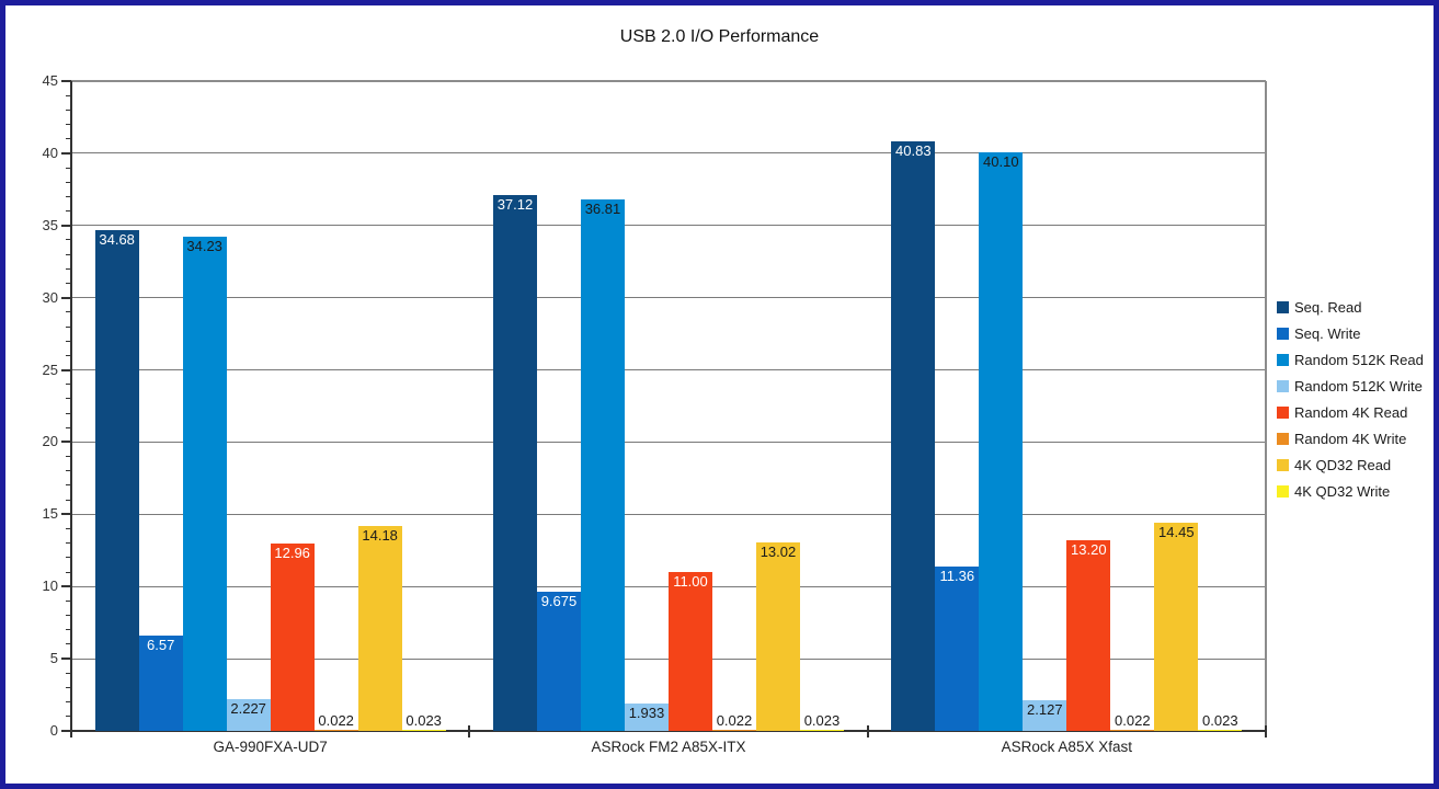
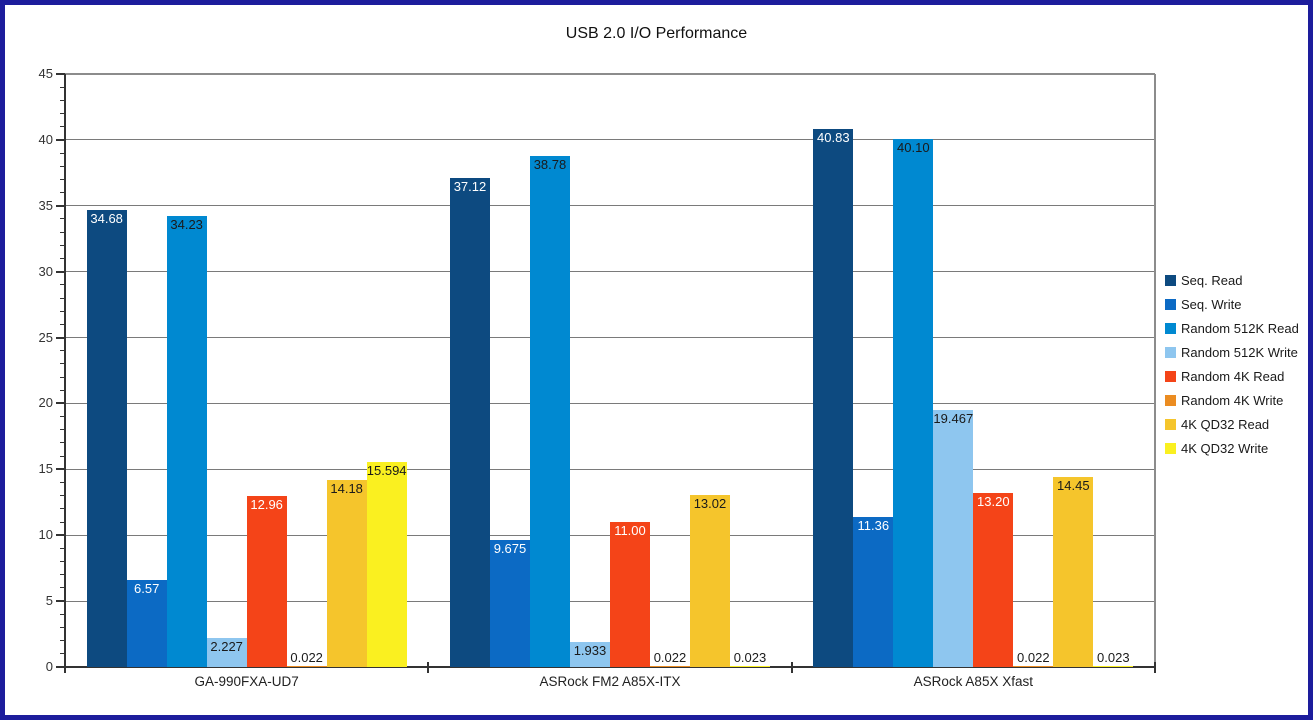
4K QD32 Write/GA-990FXA-UD7: 0.023 -> 15.594
Random 512K Read/ASRock FM2 A85X-ITX: 36.81 -> 38.78
Random 512K Write/ASRock A85X Xfast: 2.127 -> 19.467
